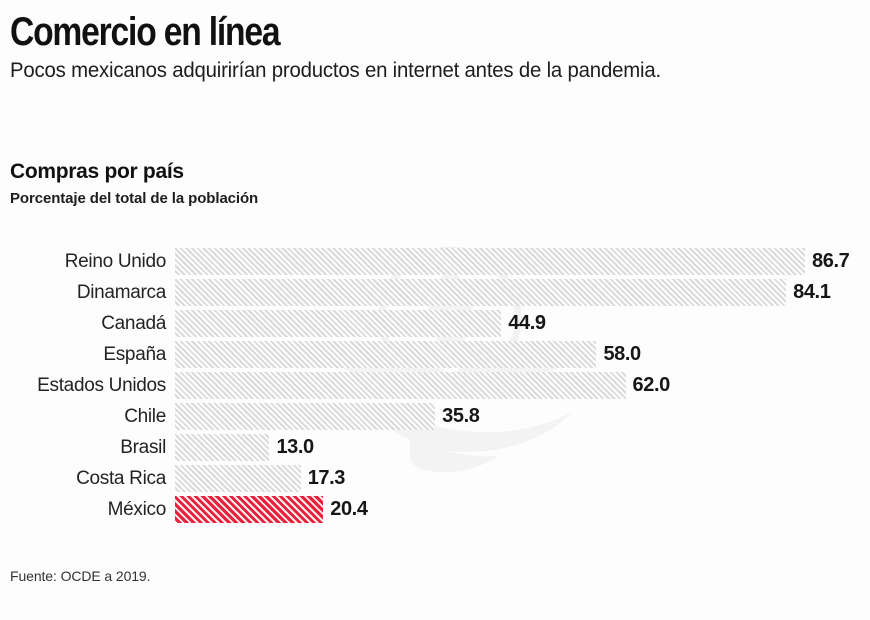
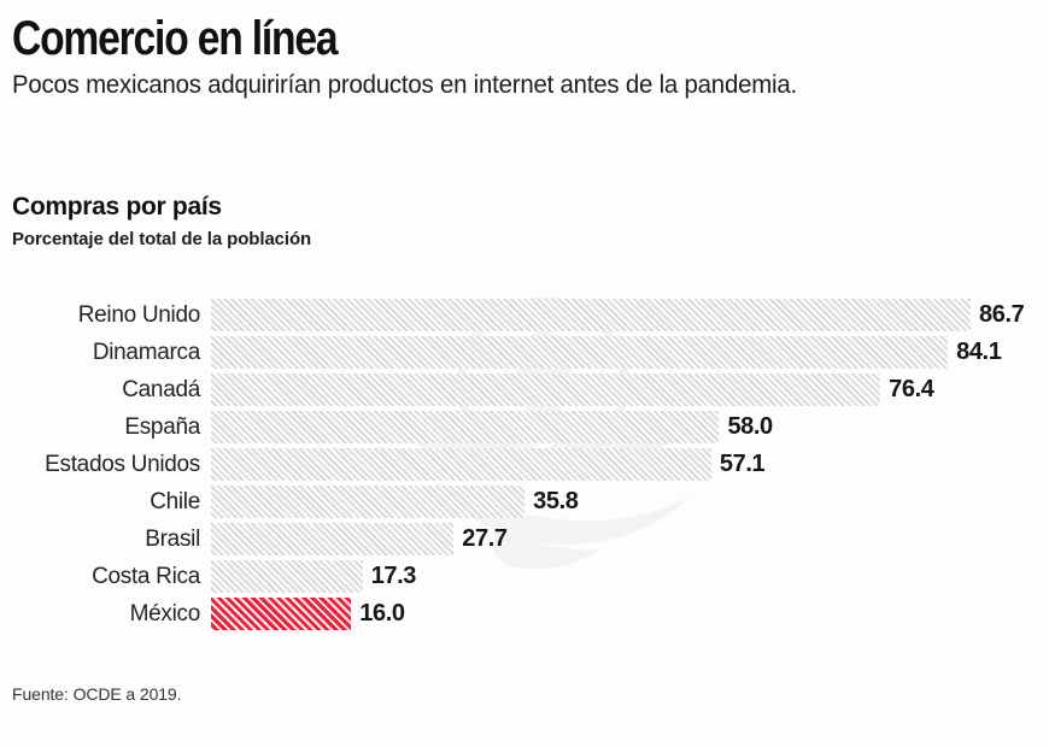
Canadá: 44.9 -> 76.4
Estados Unidos: 62.0 -> 57.1
Brasil: 13.0 -> 27.7
México: 20.4 -> 16.0
